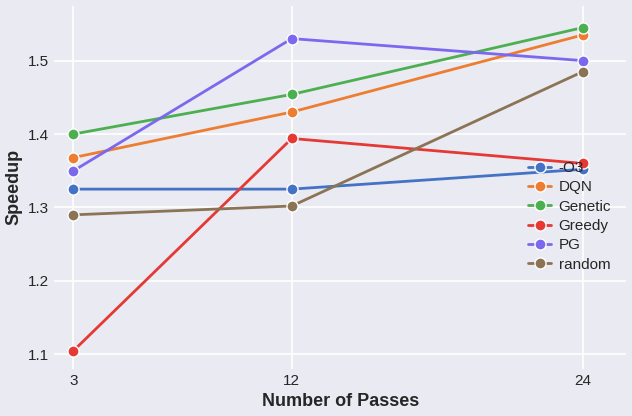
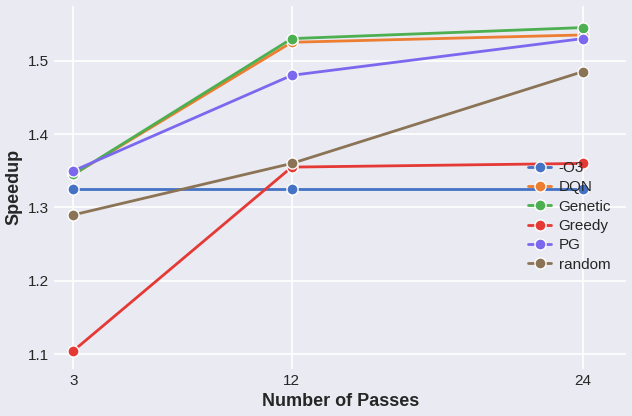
DQN/3: 1.368 -> 1.345
Genetic/3: 1.400 -> 1.345
DQN/12: 1.430 -> 1.525
Genetic/12: 1.454 -> 1.530
Greedy/12: 1.394 -> 1.355
PG/12: 1.53 -> 1.48
random/12: 1.302 -> 1.360
-O3/24: 1.352 -> 1.325
PG/24: 1.50 -> 1.53
